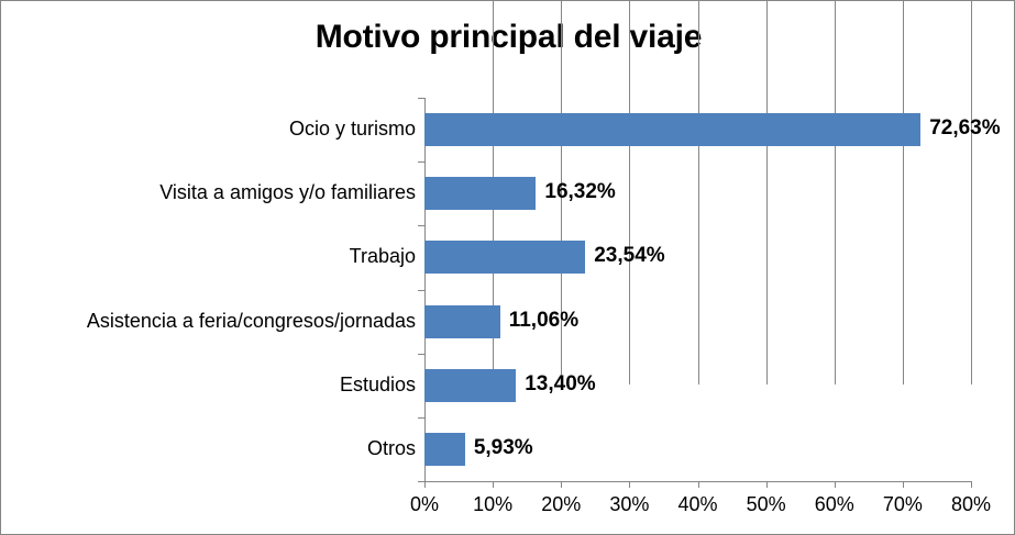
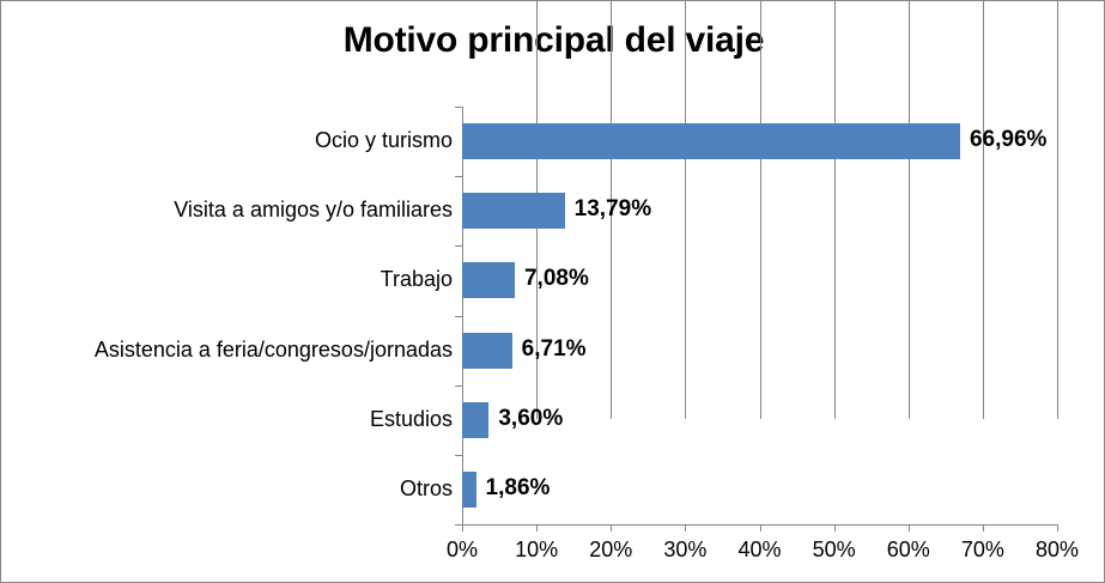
Ocio y turismo: 72,63% -> 66,96%
Visita a amigos y/o familiares: 16,32% -> 13,79%
Trabajo: 23,54% -> 7,08%
Asistencia a feria/congresos/jornadas: 11,06% -> 6,71%
Estudios: 13,40% -> 3,60%
Otros: 5,93% -> 1,86%
